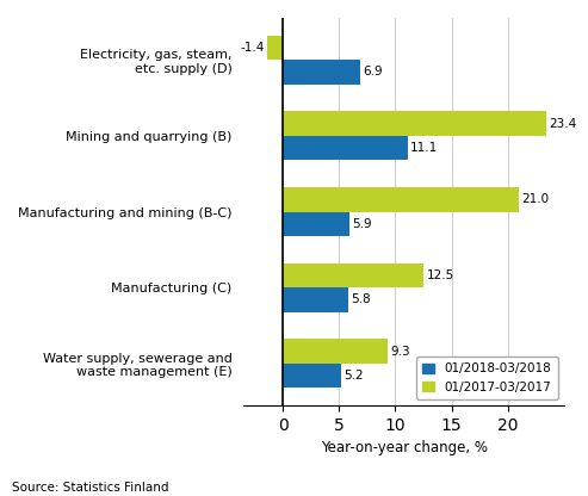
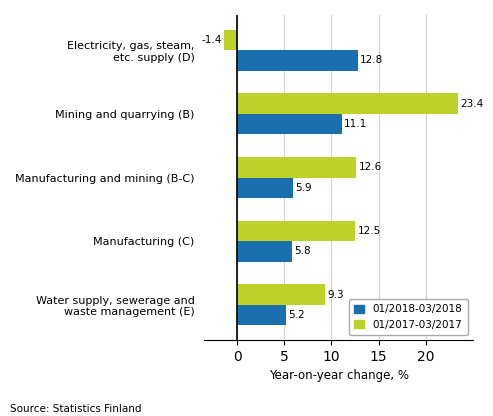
01/2018-03/2018/Electricity, gas, steam, etc. supply (D): 6.9 -> 12.8
01/2017-03/2017/Manufacturing and mining (B-C): 21.0 -> 12.6
